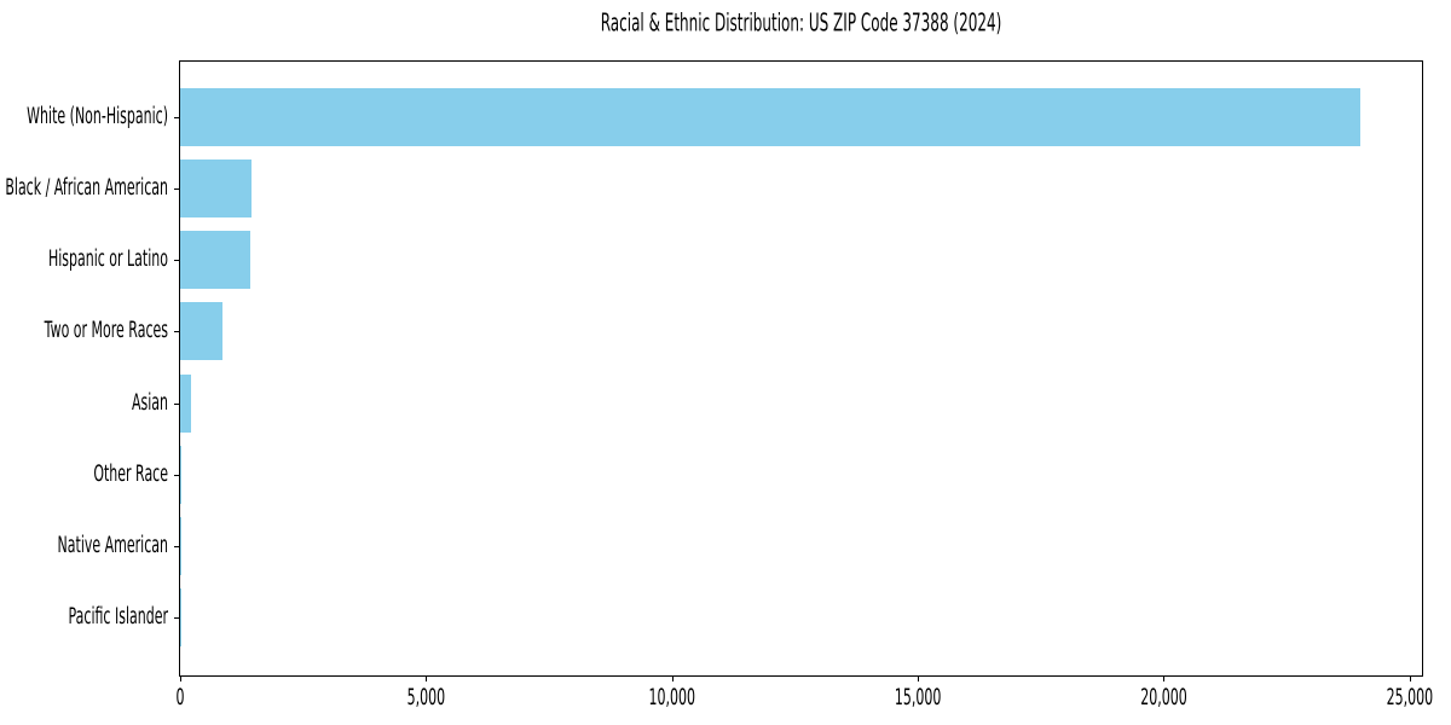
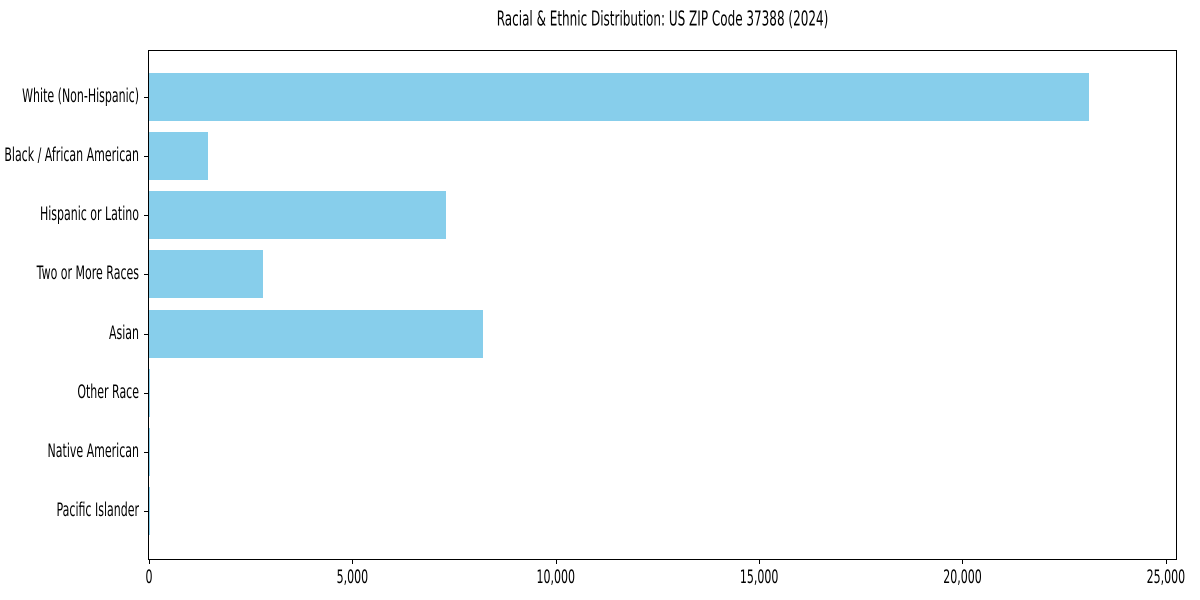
White (Non-Hispanic): 24000 -> 23100
Hispanic or Latino: 1400 -> 7300
Two or More Races: 800 -> 2800
Asian: 200 -> 8200
